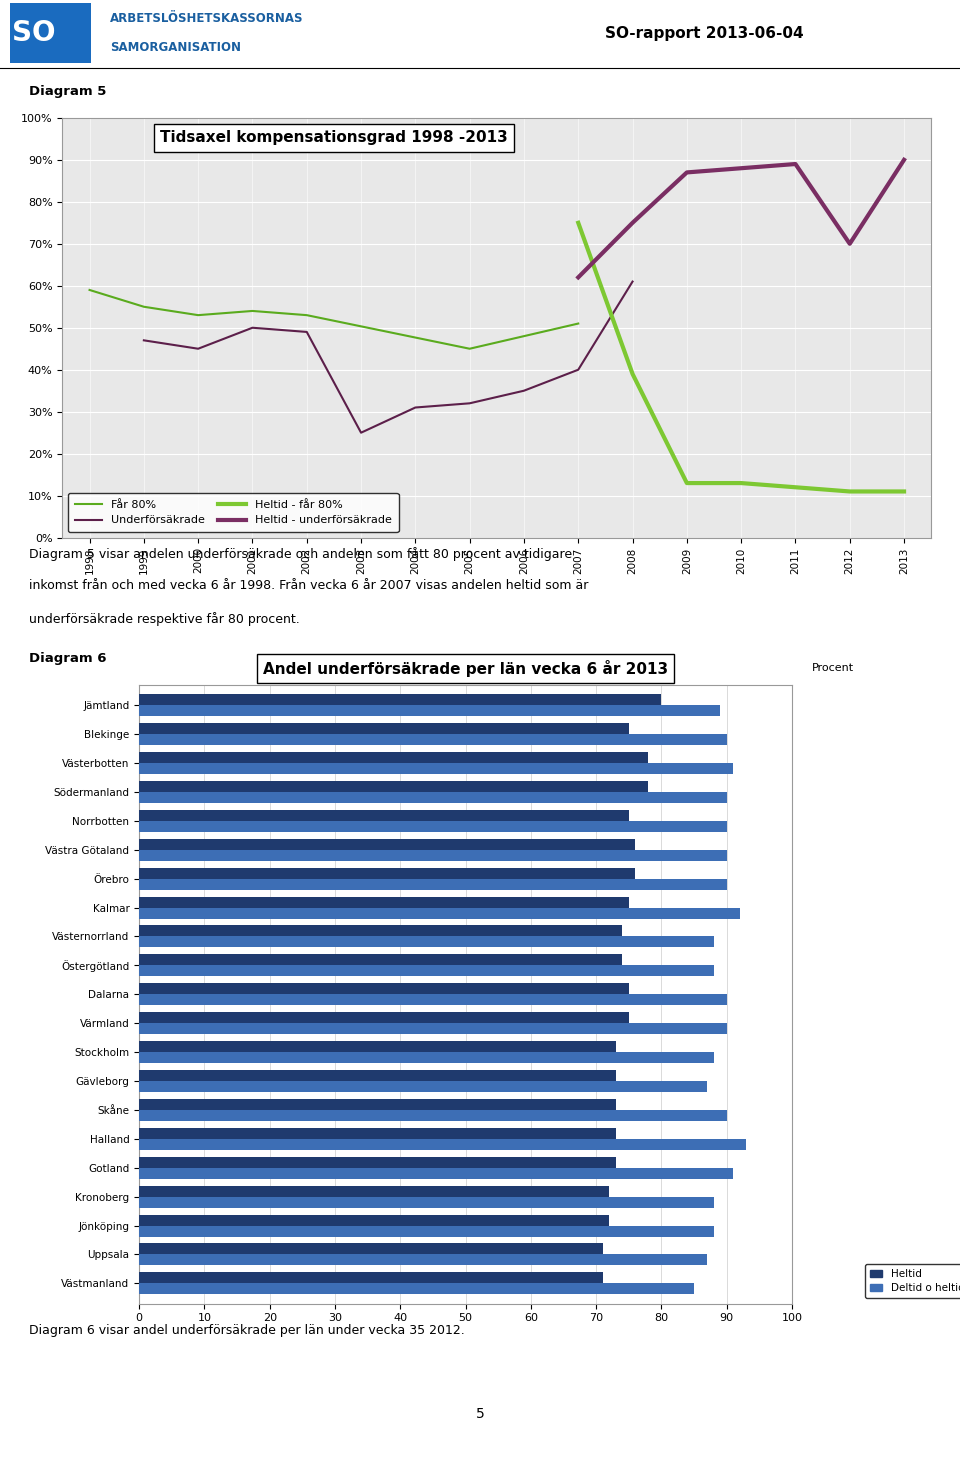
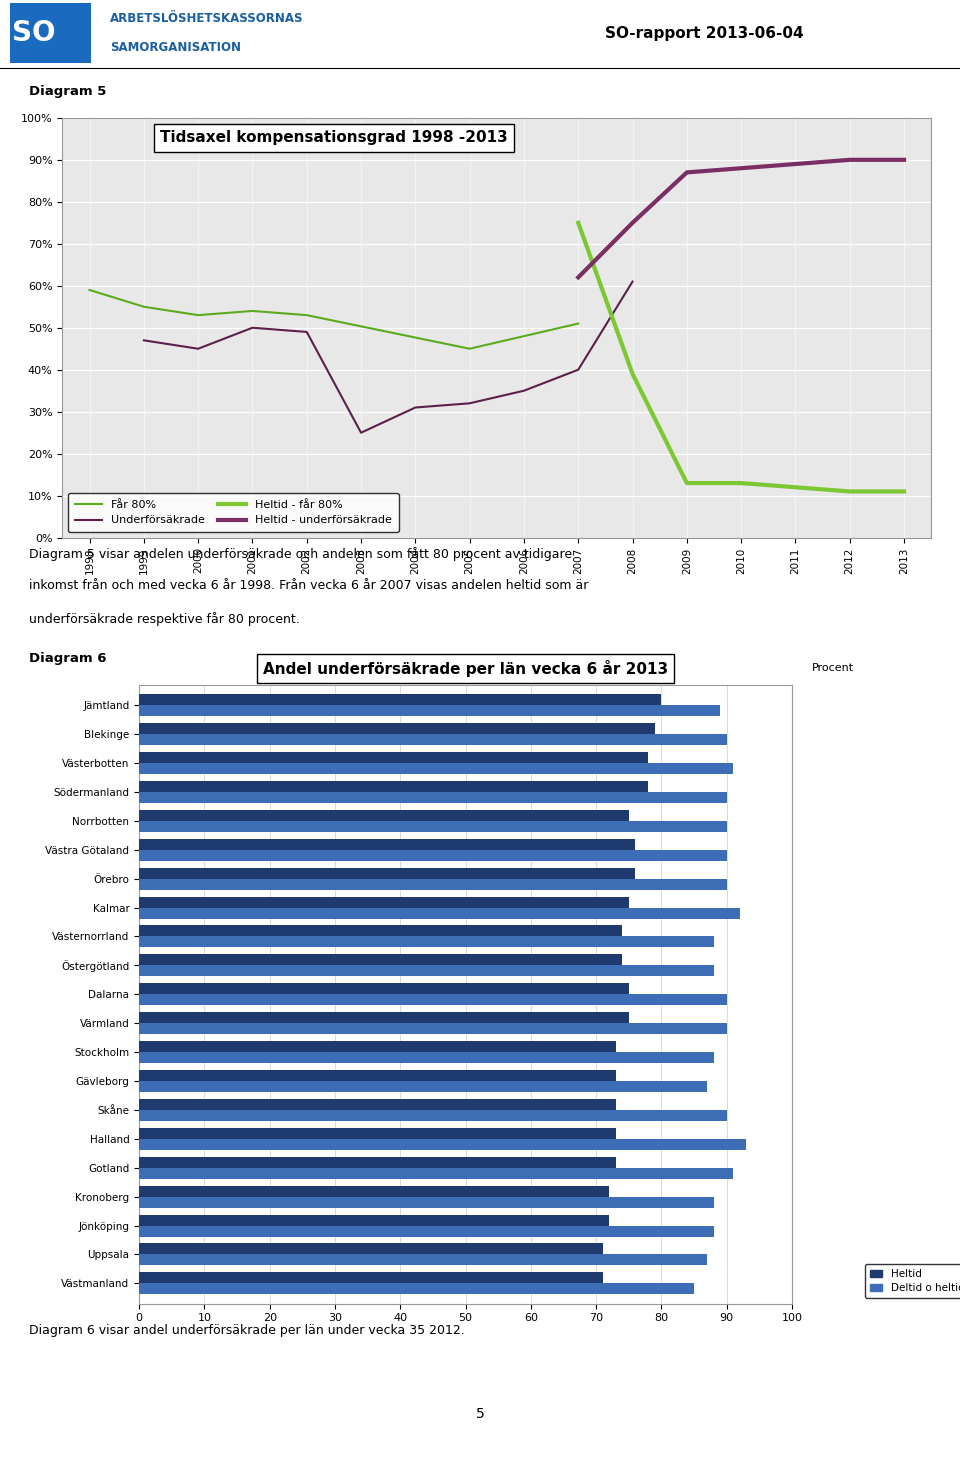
Heltid - underförsäkrade/2012: 70% -> 90%
Andel underförsäkrade per län vecka 6 år 2013/Heltid/Blekinge: 75 -> 79
